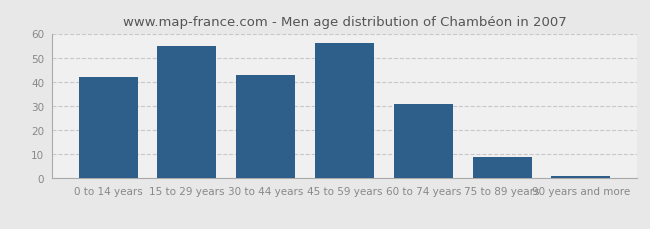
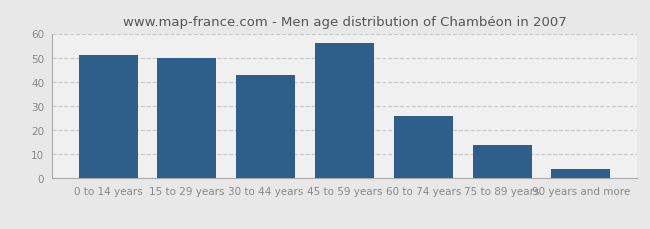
0 to 14 years: 42 -> 51
15 to 29 years: 55 -> 50
60 to 74 years: 31 -> 26
75 to 89 years: 9 -> 14
90 years and more: 1 -> 4
